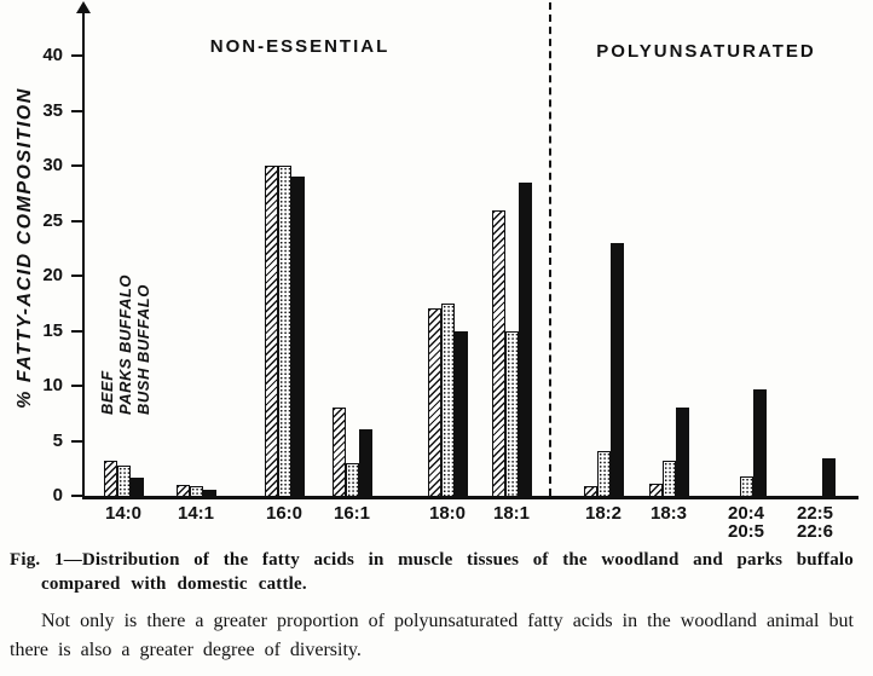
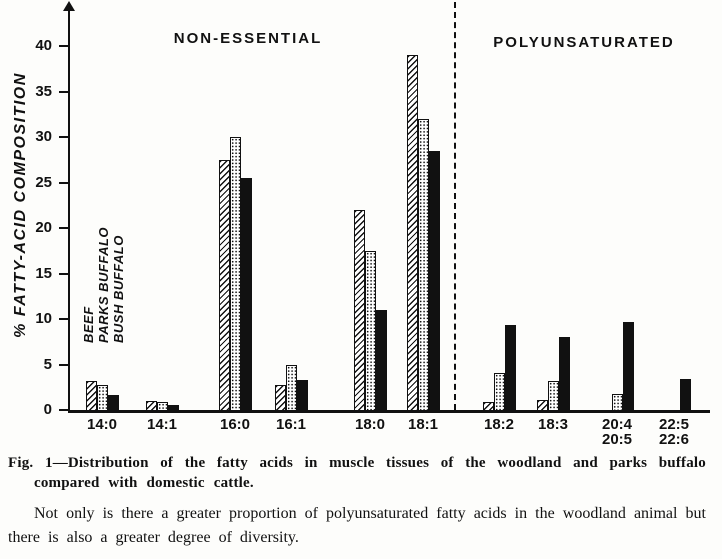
BEEF/16:0: 30 -> 28
BUSH BUFFALO/16:0: 29 -> 26
BEEF/16:1: 8 -> 3
PARKS BUFFALO/16:1: 3 -> 5
BUSH BUFFALO/16:1: 6 -> 3
BEEF/18:0: 17 -> 22
BUSH BUFFALO/18:0: 15 -> 11
BEEF/18:1: 26 -> 39
PARKS BUFFALO/18:1: 15 -> 32
BUSH BUFFALO/18:2: 23 -> 9
